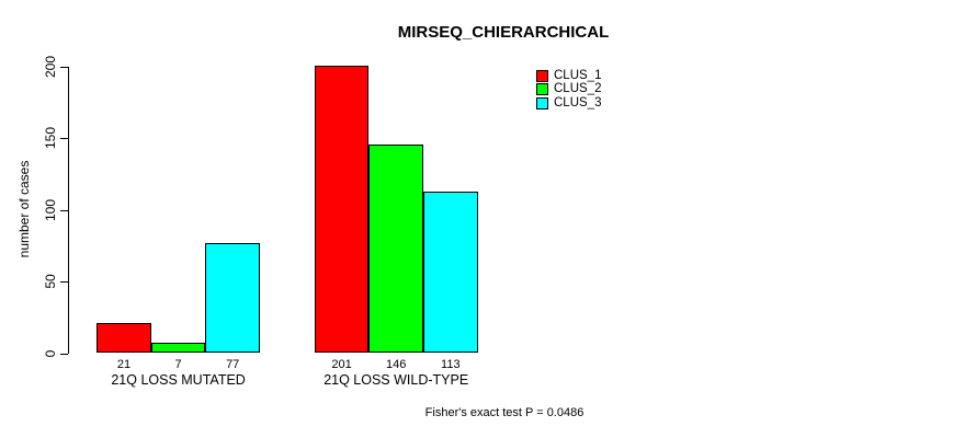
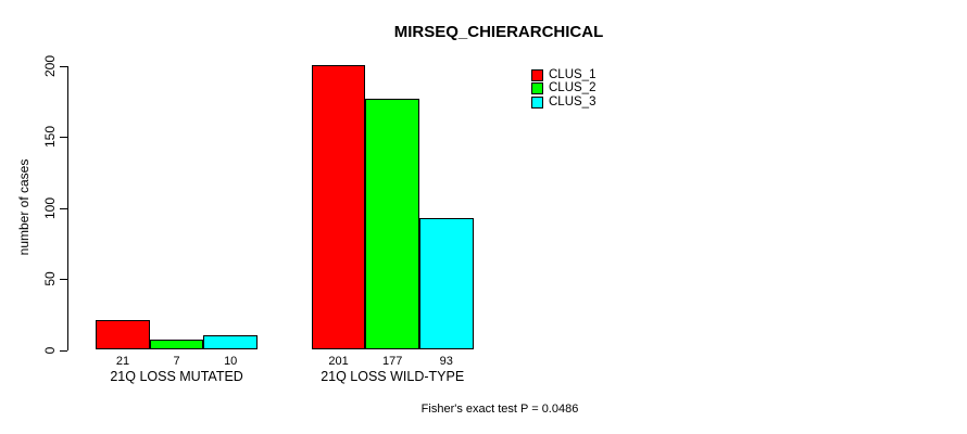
CLUS_3/21Q LOSS MUTATED: 77 -> 10
CLUS_2/21Q LOSS WILD-TYPE: 146 -> 177
CLUS_3/21Q LOSS WILD-TYPE: 113 -> 93
